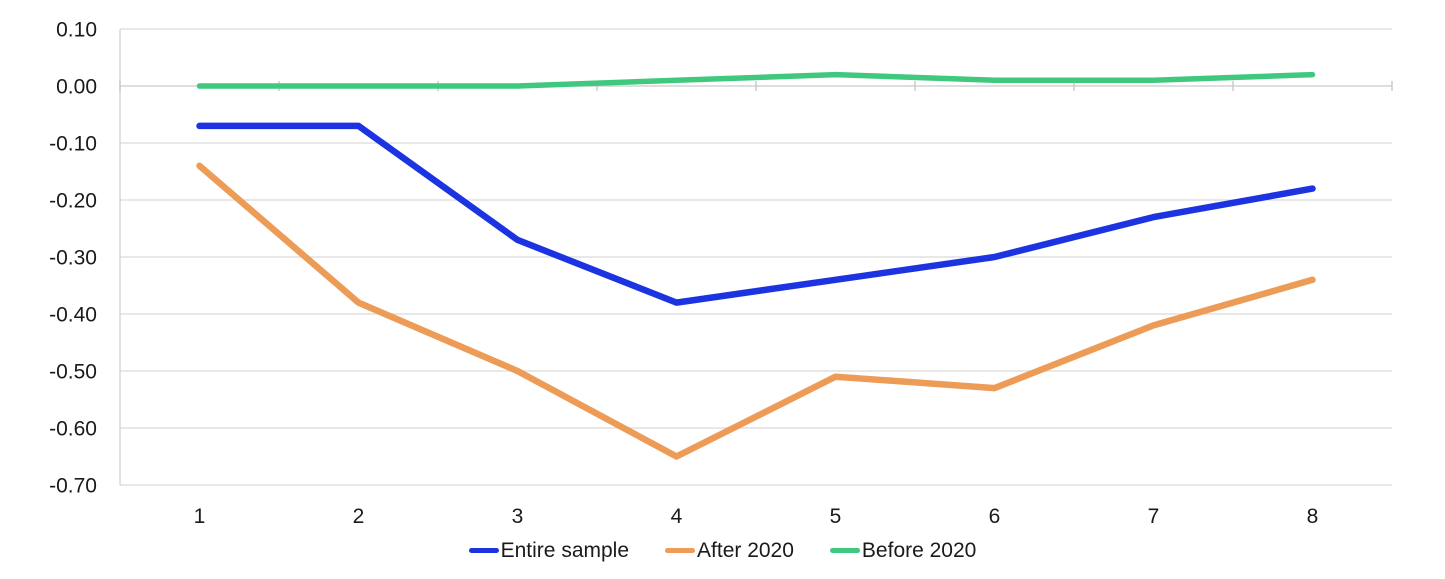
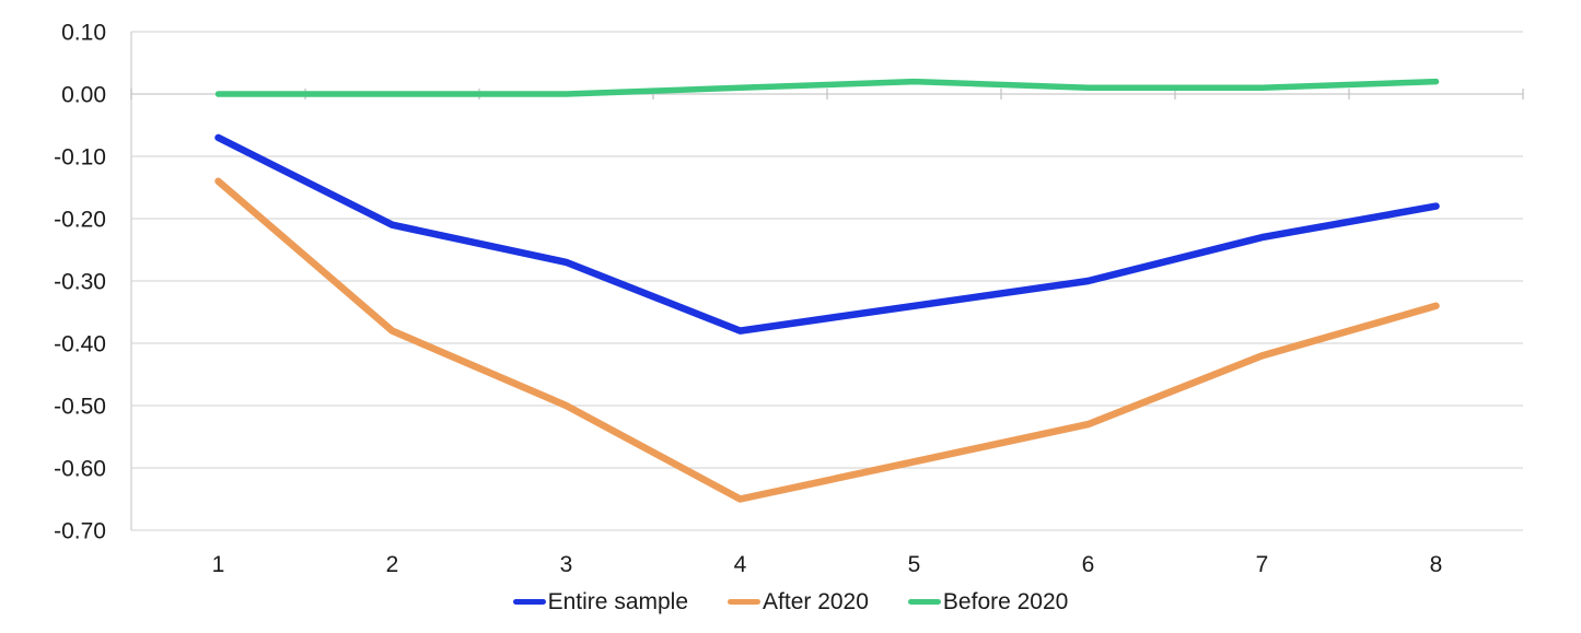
Entire sample/2: -0.07 -> -0.21
After 2020/5: -0.51 -> -0.59
